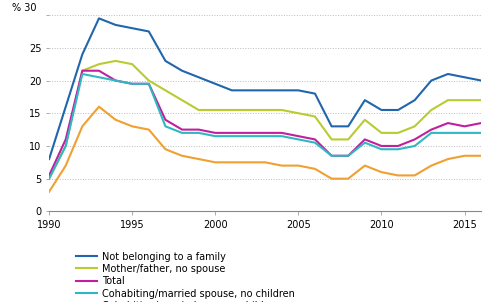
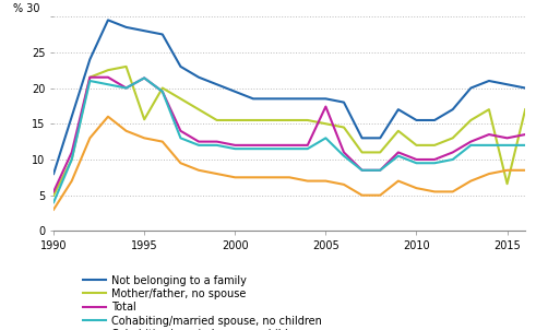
Cohabiting/married spouse, no children/1990: 5.0 -> 4.0
Mother/father, no spouse/1995: 22.5 -> 15.6
Total/1995: 19.5 -> 21.4
Cohabiting/married spouse, no children/1995: 19.5 -> 21.4
Total/2005: 11.5 -> 17.4
Cohabiting/married spouse, no children/2005: 11.0 -> 13.0
Mother/father, no spouse/2015: 17.0 -> 6.6
